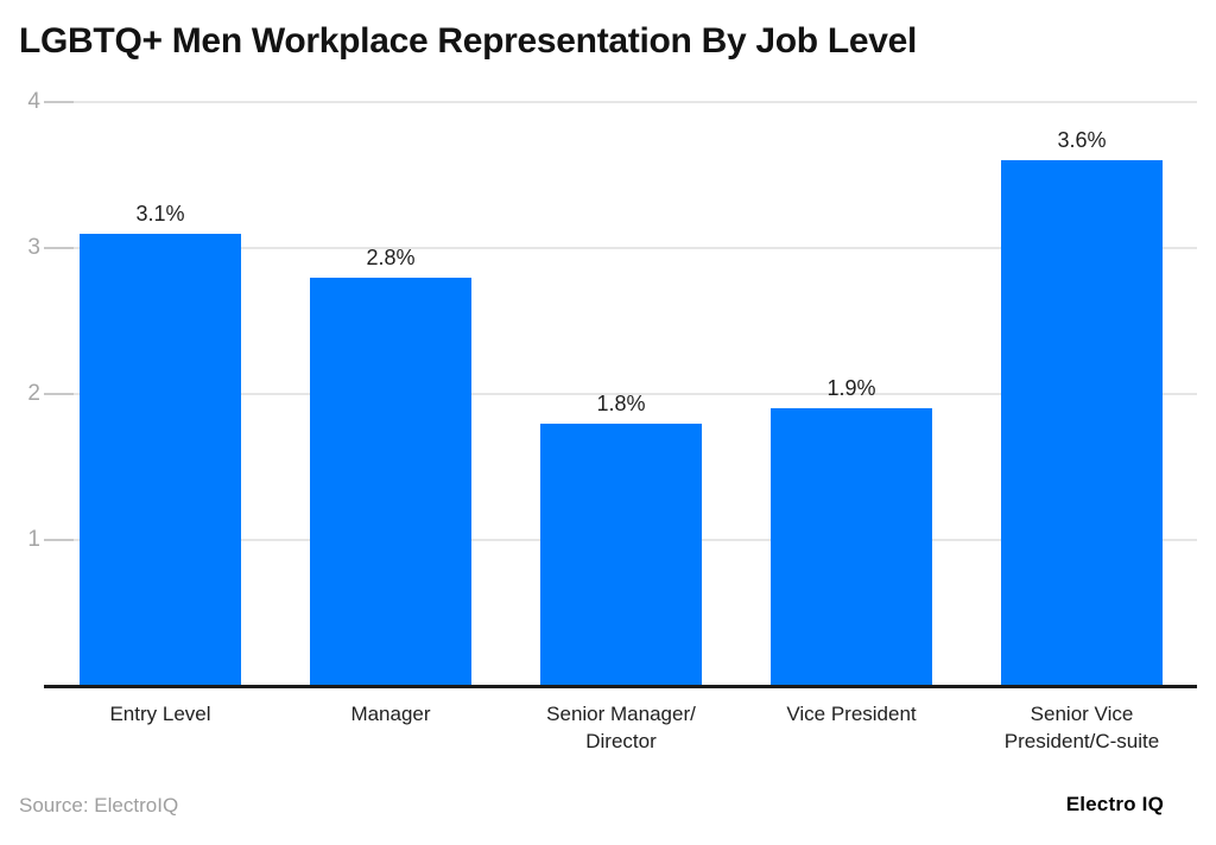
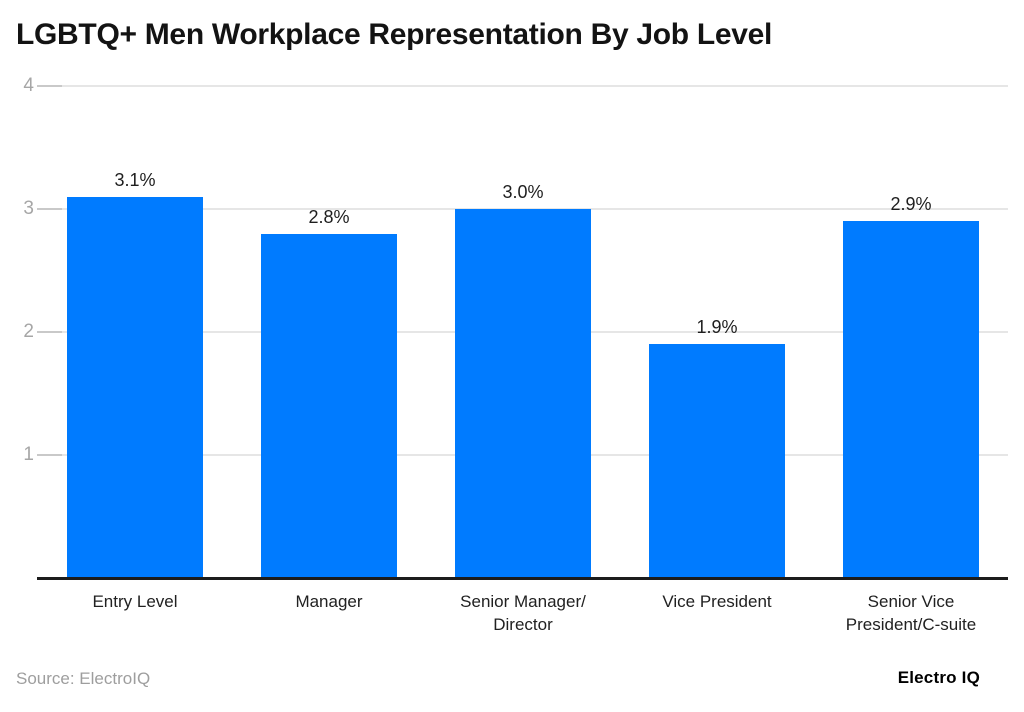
Senior Manager/ Director: 1.8% -> 3.0%
Senior Vice President/C-suite: 3.6% -> 2.9%
